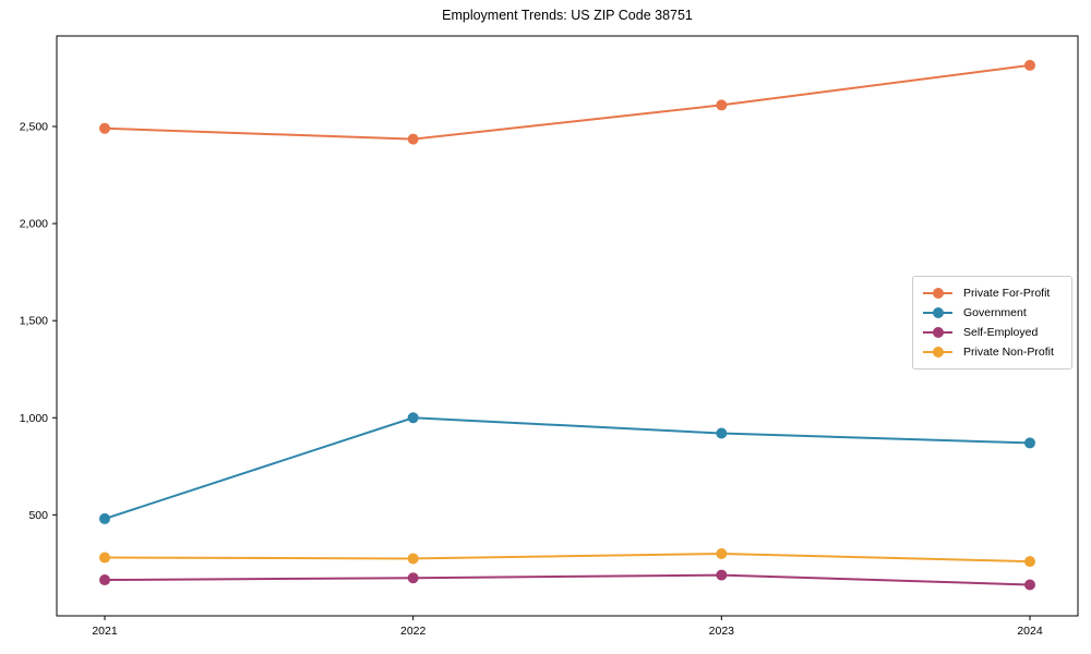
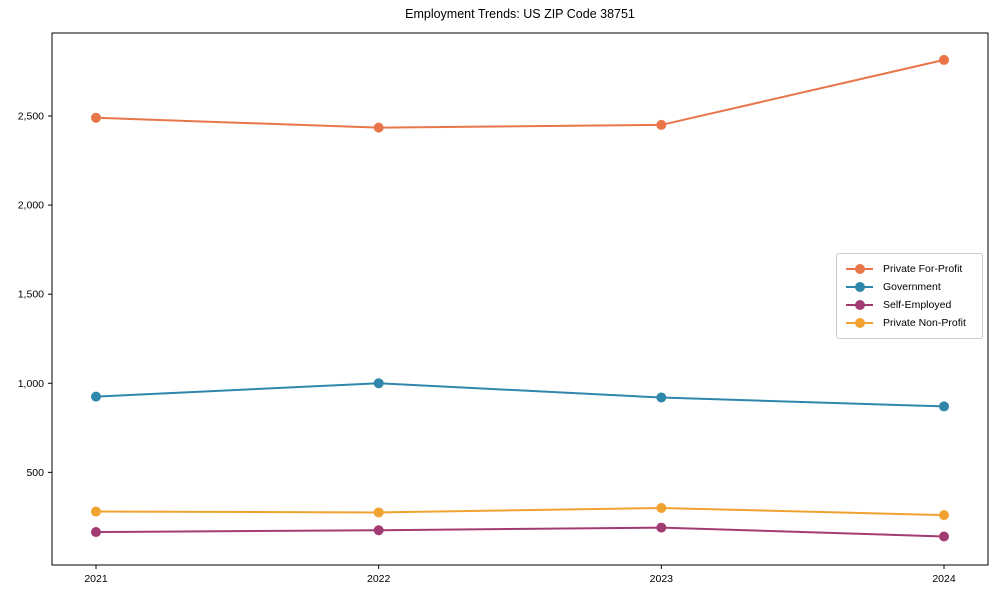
Government/2021: 480 -> 920
Private For-Profit/2023: 2610 -> 2450
